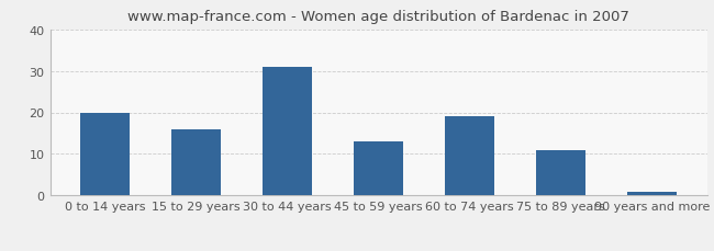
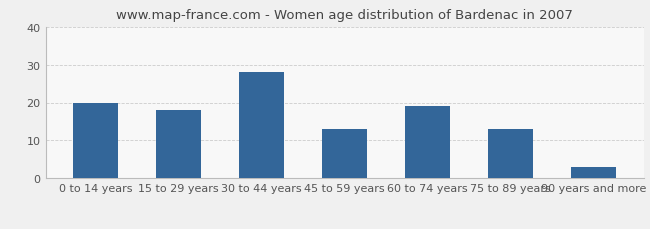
15 to 29 years: 16 -> 18
30 to 44 years: 31 -> 28
75 to 89 years: 11 -> 13
90 years and more: 1 -> 3
